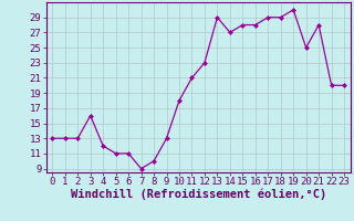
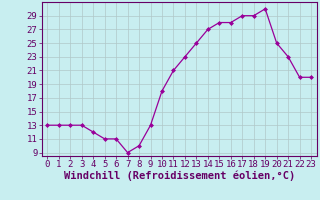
3: 16 -> 13
13: 29 -> 25
21: 28 -> 23
